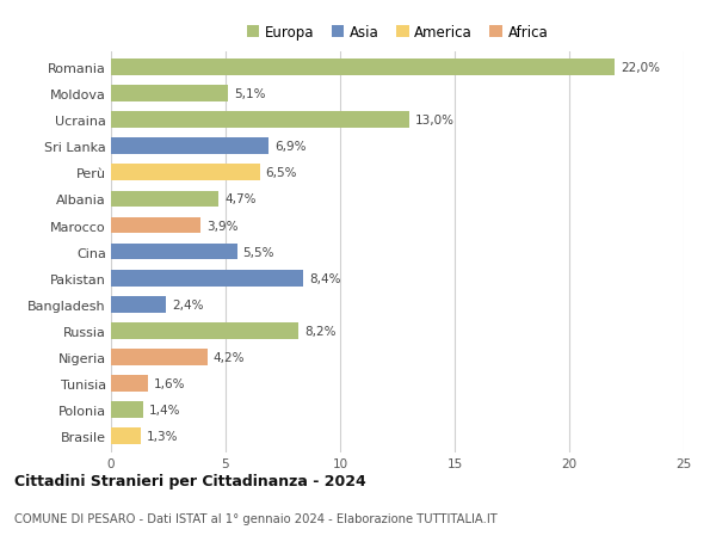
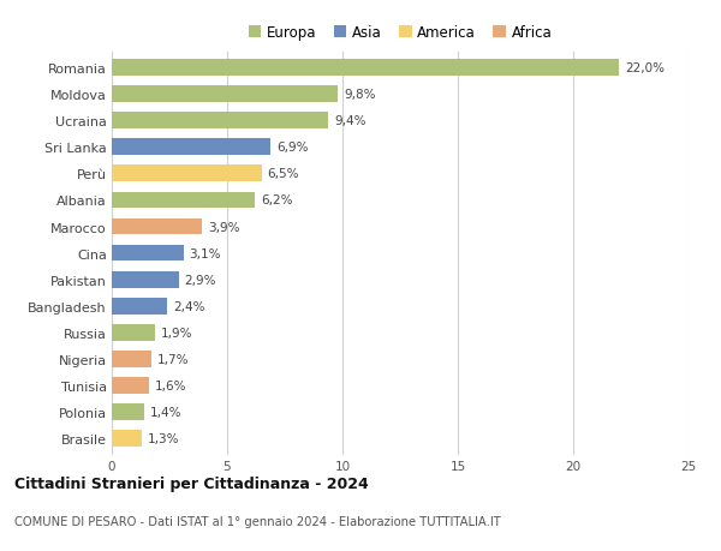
Moldova: 5,1% -> 9,8%
Ucraina: 13,0% -> 9,4%
Albania: 4,7% -> 6,2%
Cina: 5,5% -> 3,1%
Pakistan: 8,4% -> 2,9%
Russia: 8,2% -> 1,9%
Nigeria: 4,2% -> 1,7%
